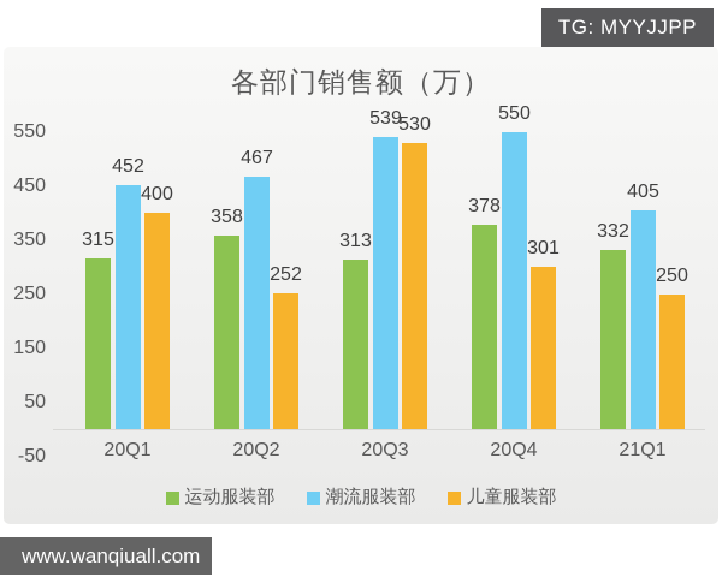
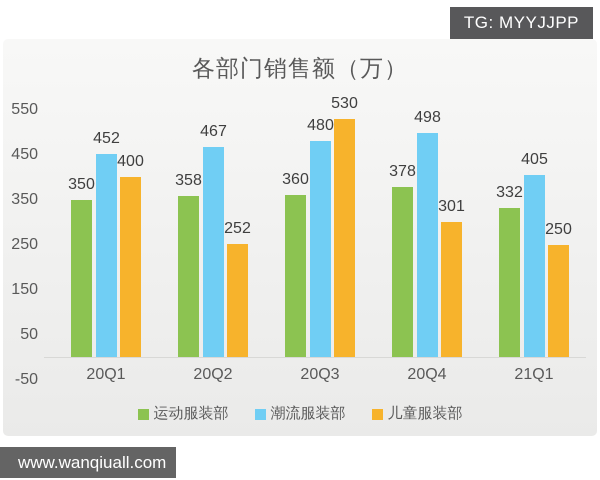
运动服装部/20Q1: 315 -> 350
运动服装部/20Q3: 313 -> 360
潮流服装部/20Q3: 539 -> 480
潮流服装部/20Q4: 550 -> 498
